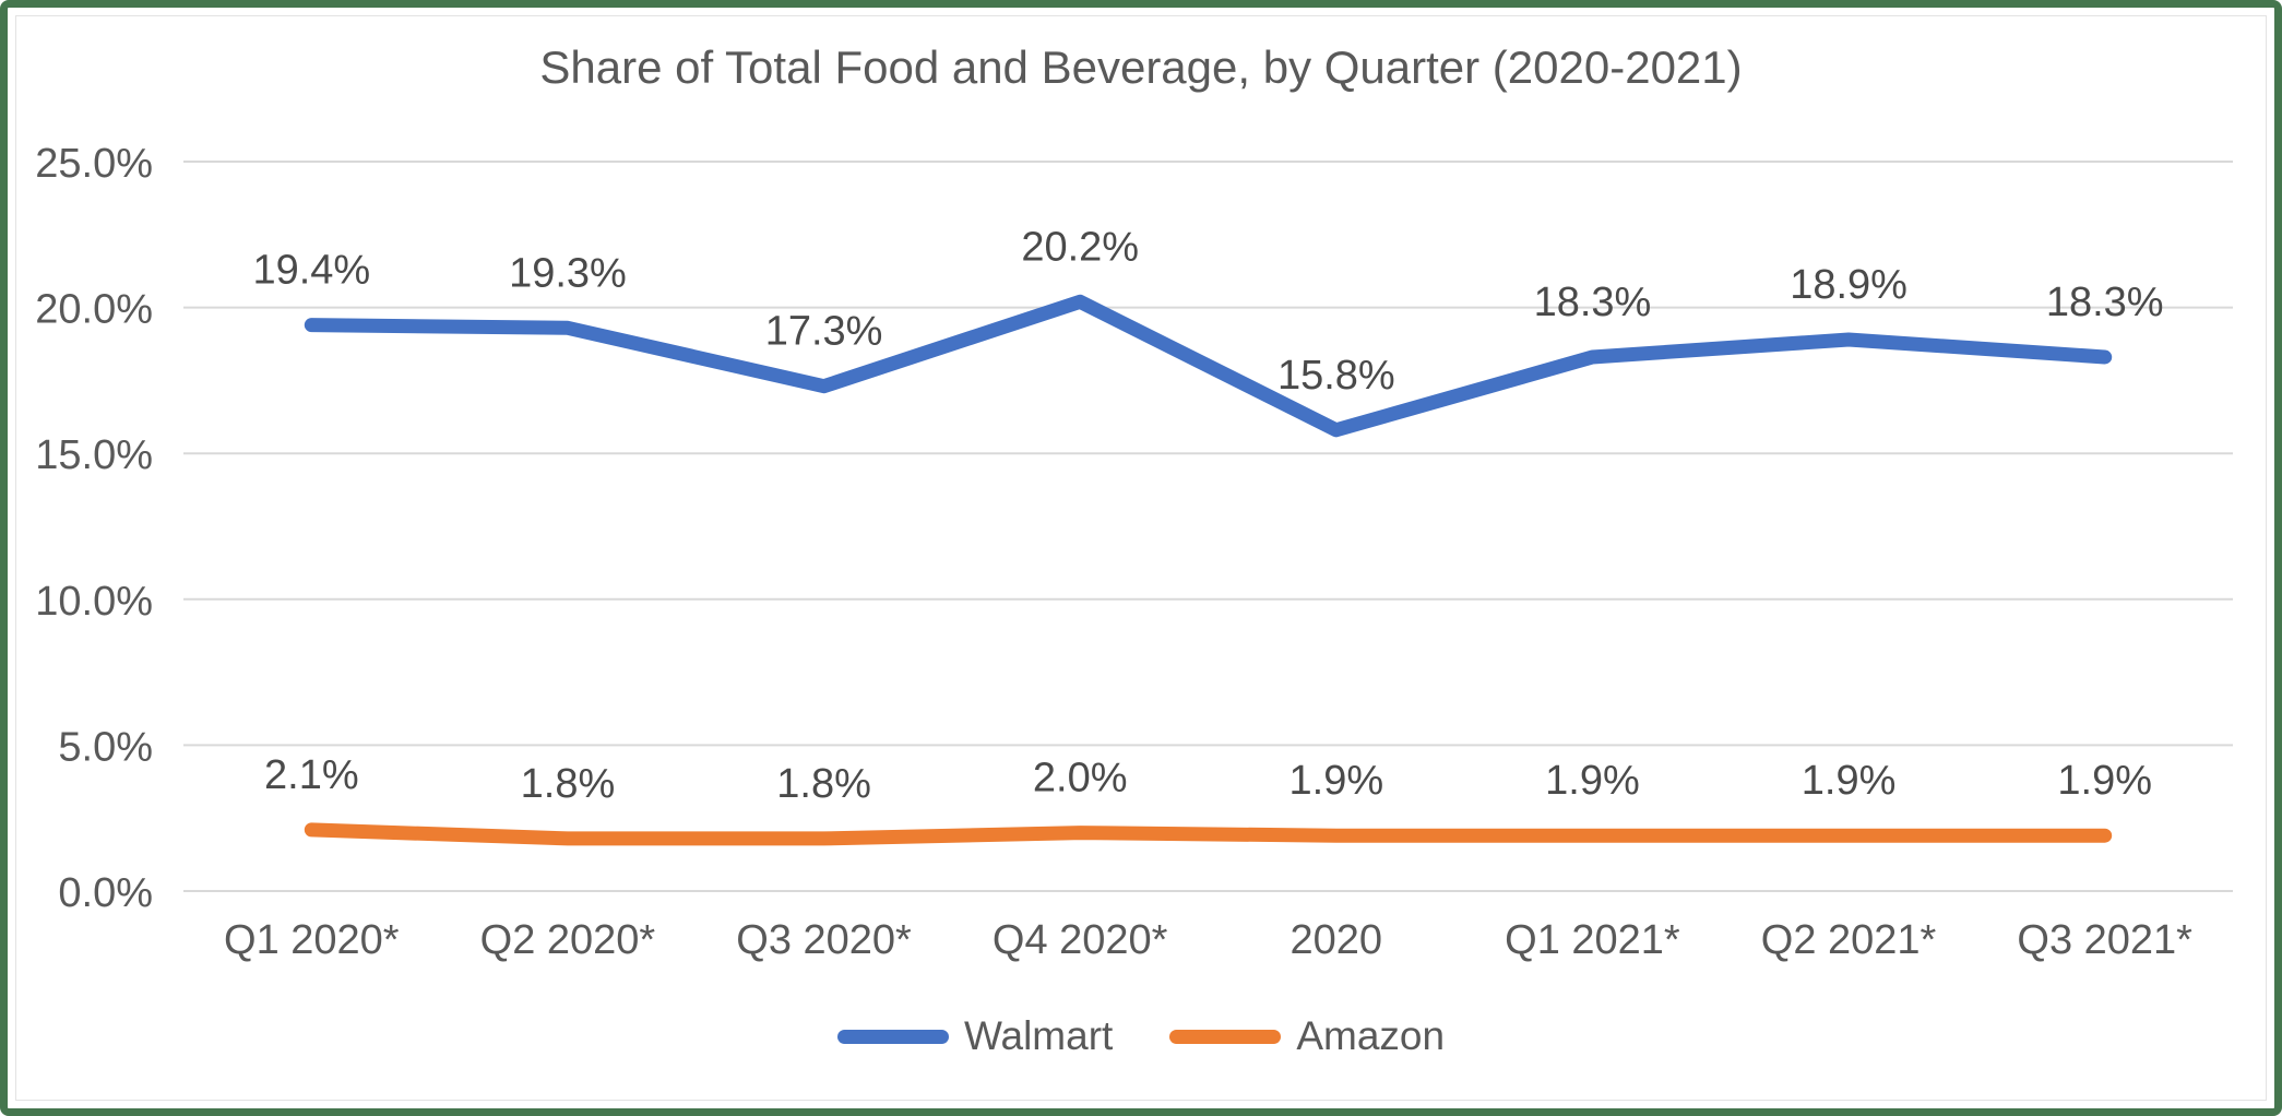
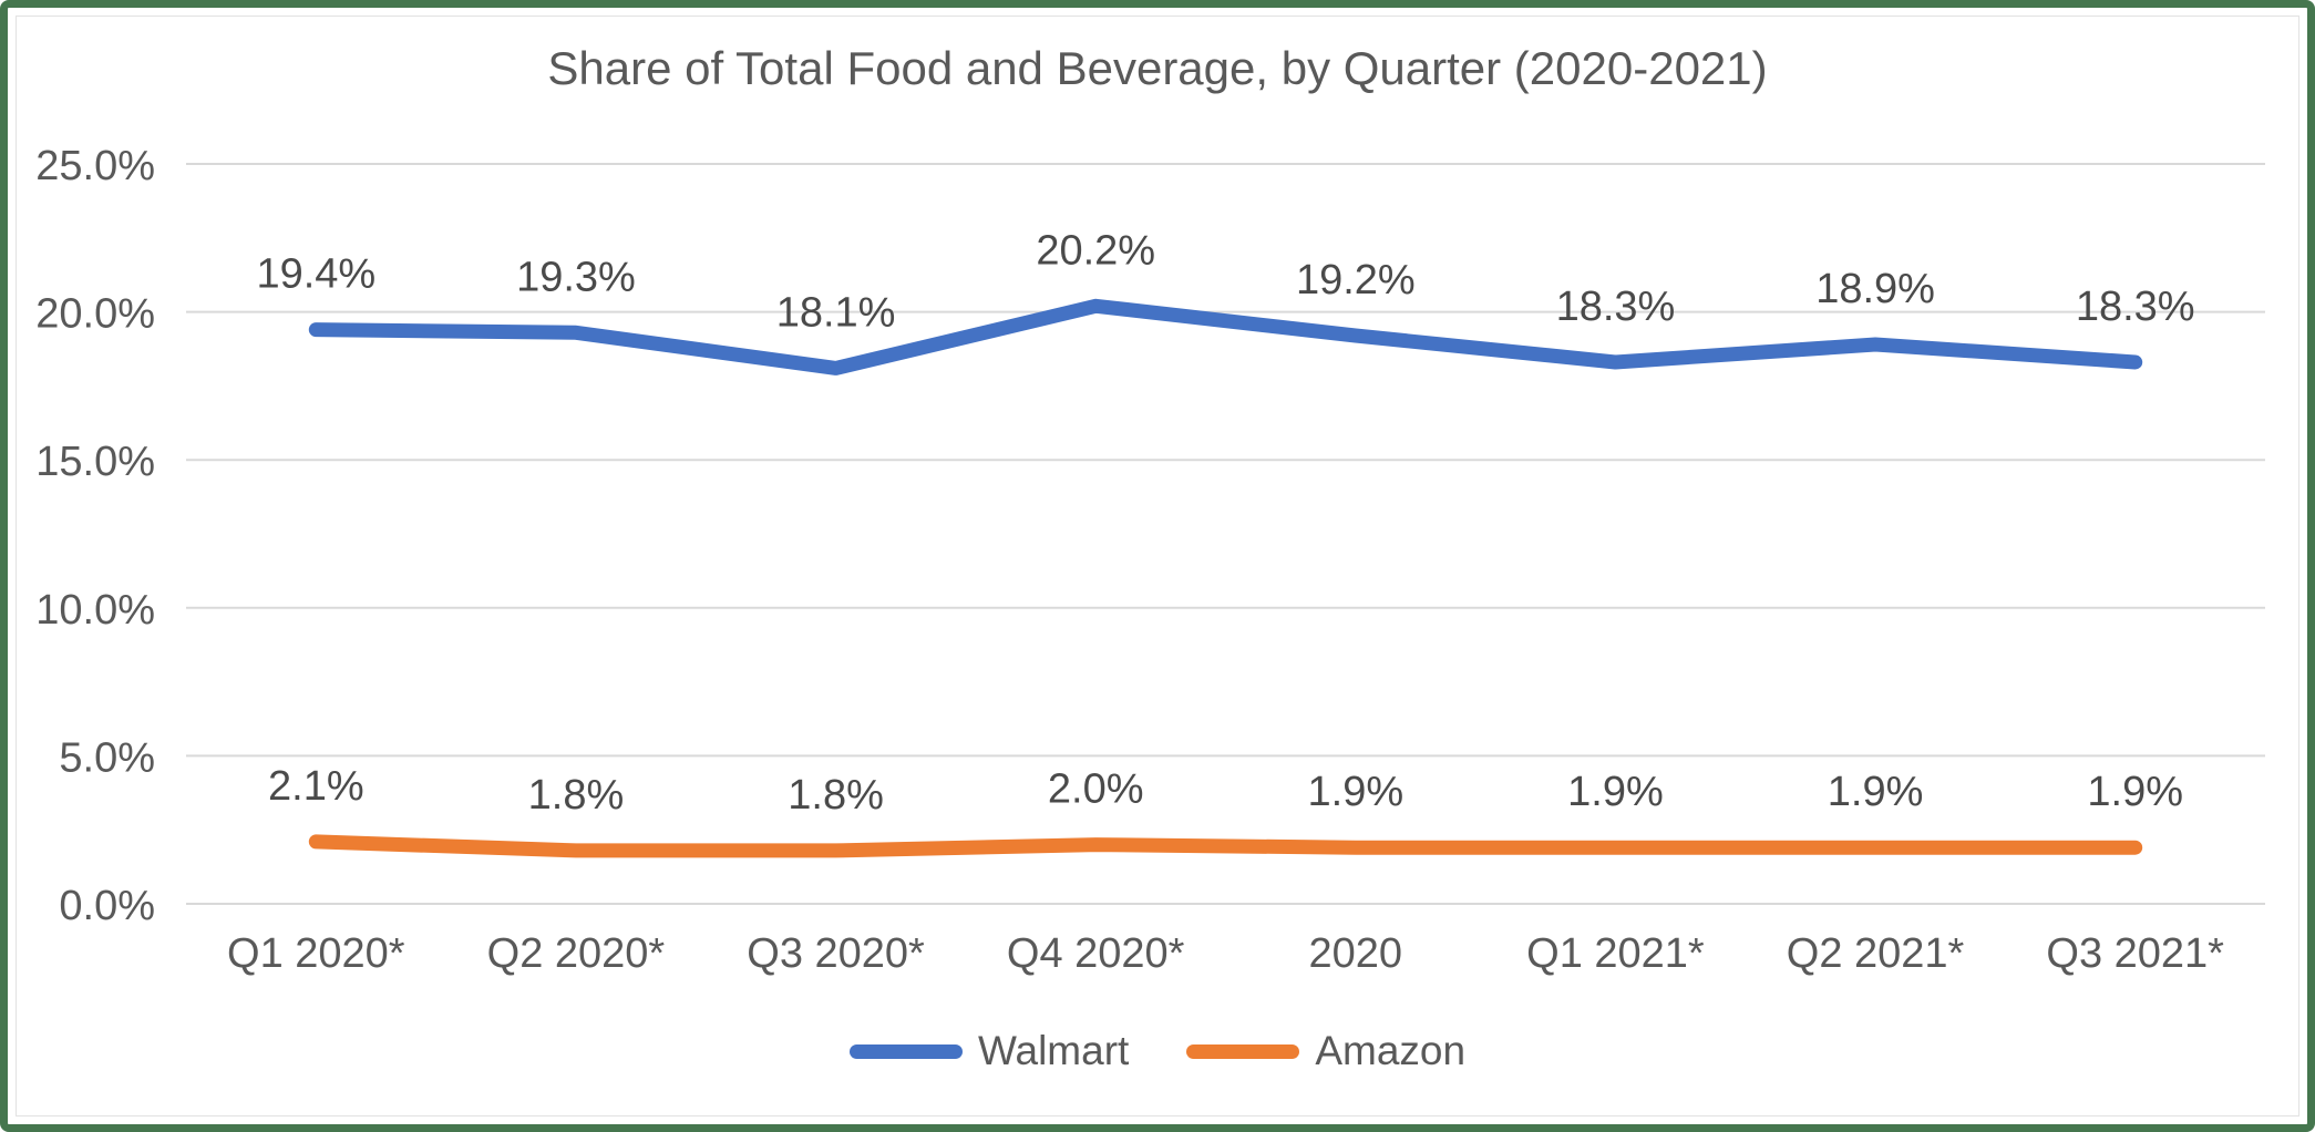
Walmart/Q3 2020*: 17.3% -> 18.1%
Walmart/2020: 15.8% -> 19.2%
